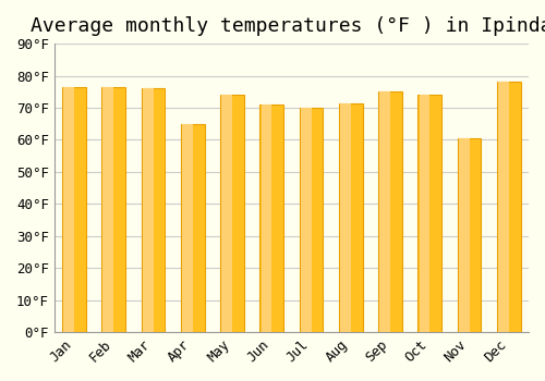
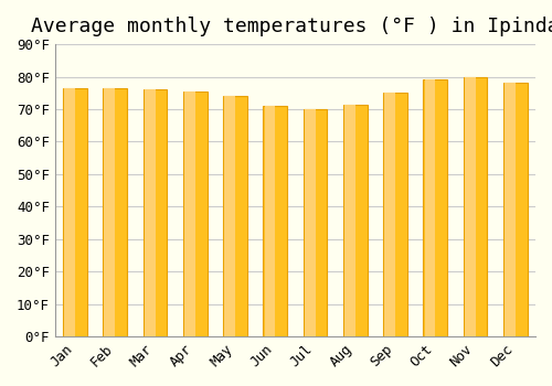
Apr: 65.0°F -> 75.5°F
Oct: 74.0°F -> 79.0°F
Nov: 60.5°F -> 80.0°F
